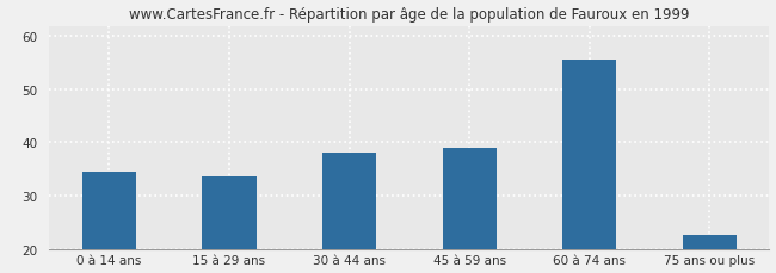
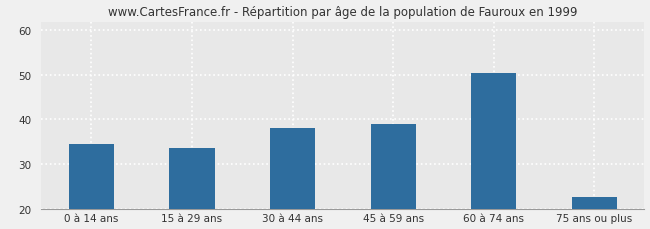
60 à 74 ans: 55.5 -> 50.5
